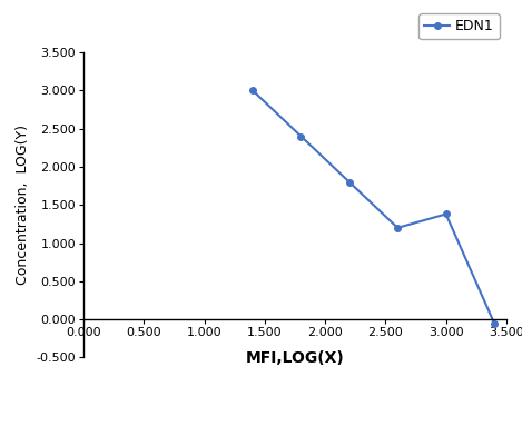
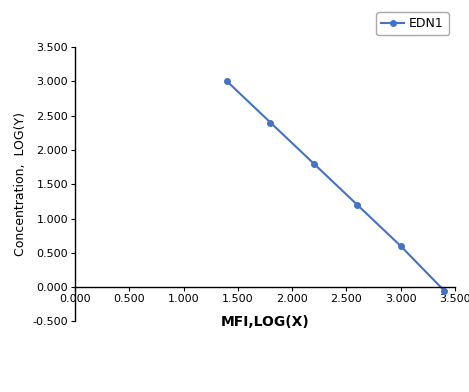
3.000: 1.38 -> 0.60
